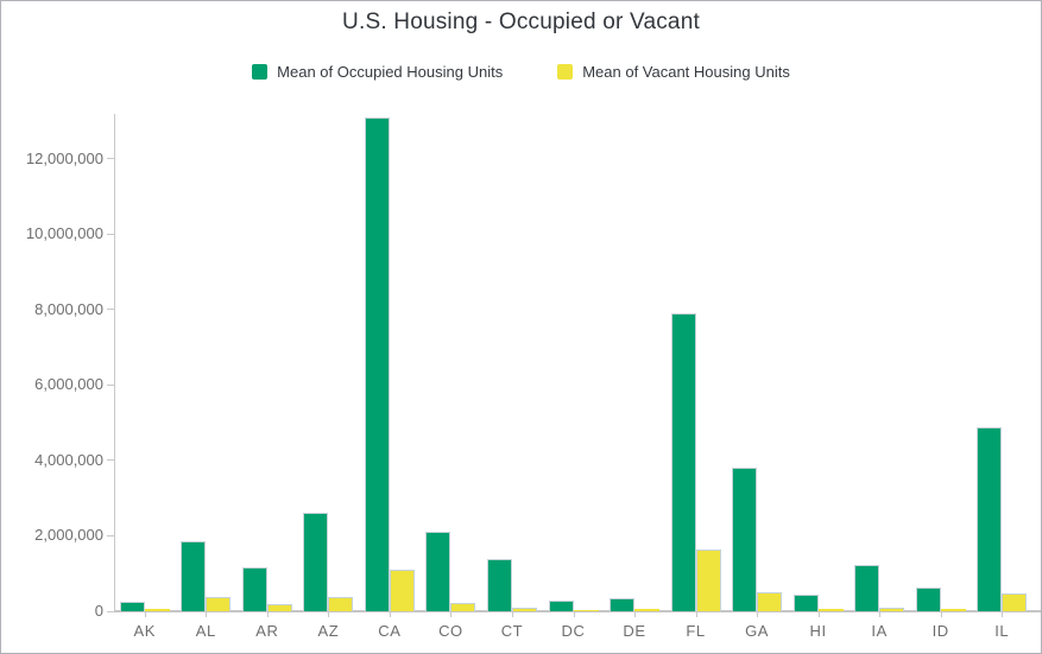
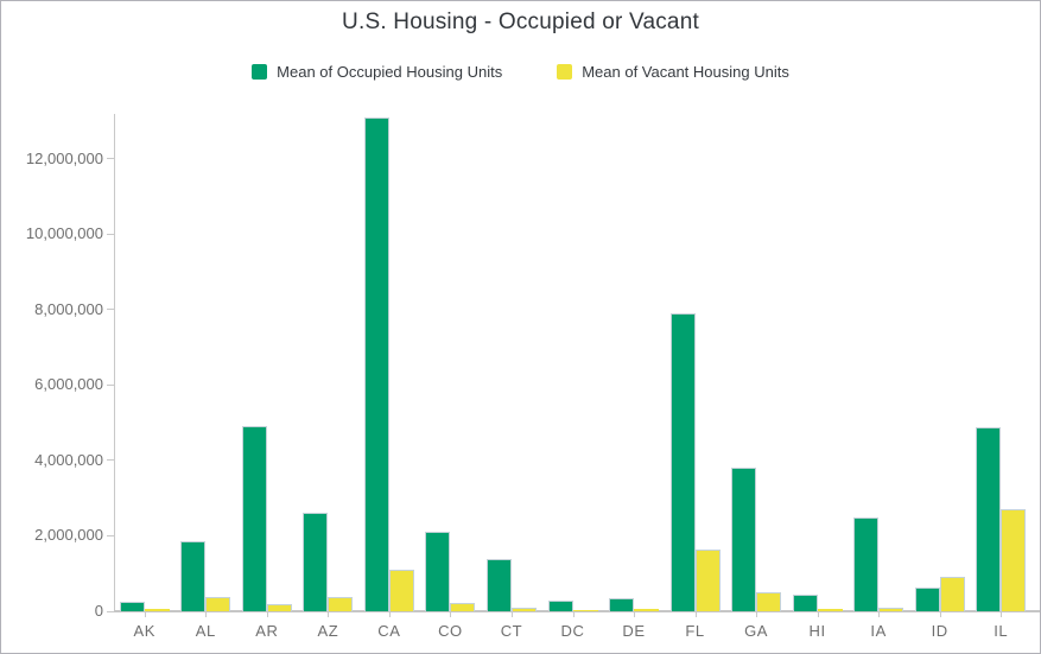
Mean of Occupied Housing Units/AR: 1200000 -> 4900000
Mean of Occupied Housing Units/IA: 1200000 -> 2500000
Mean of Vacant Housing Units/ID: 100000 -> 900000
Mean of Vacant Housing Units/IL: 500000 -> 2700000
